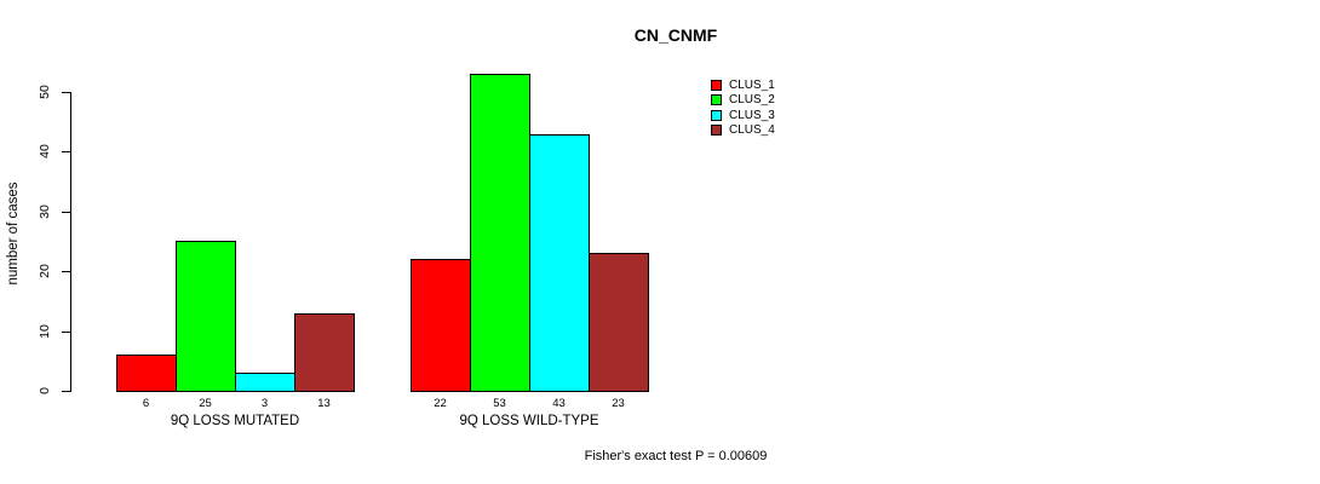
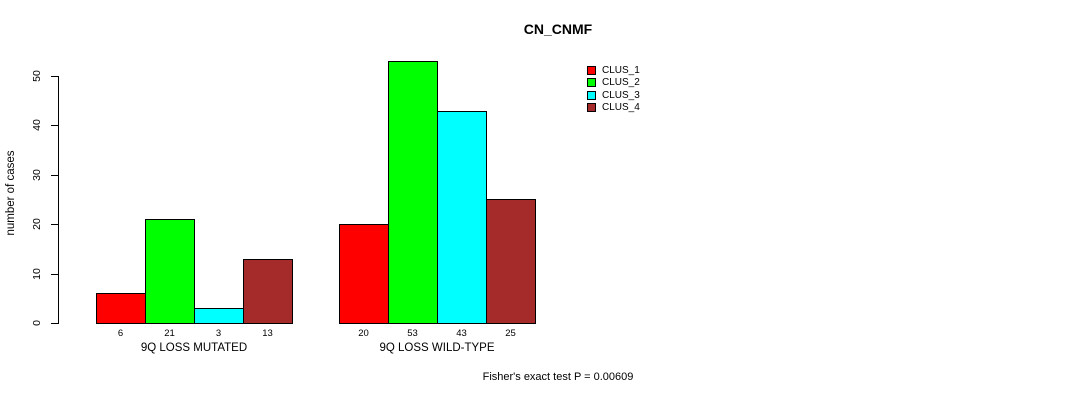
CLUS_2/9Q LOSS MUTATED: 25 -> 21
CLUS_1/9Q LOSS WILD-TYPE: 22 -> 20
CLUS_4/9Q LOSS WILD-TYPE: 23 -> 25
